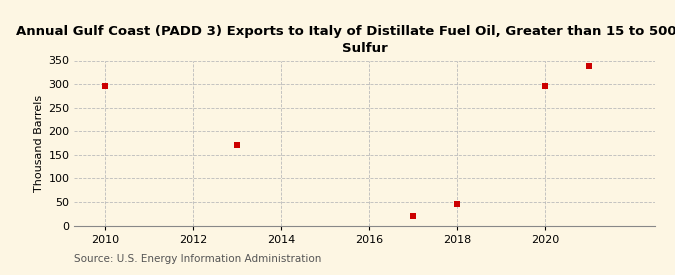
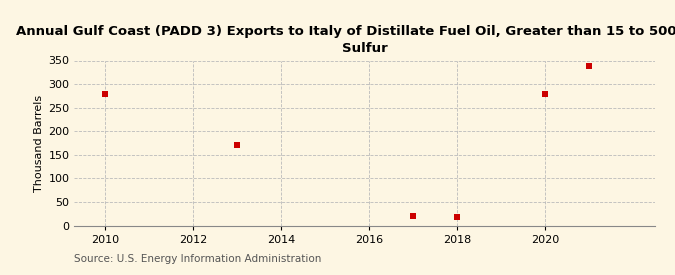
2010: 295 -> 278
2018: 45 -> 18
2020: 295 -> 280
